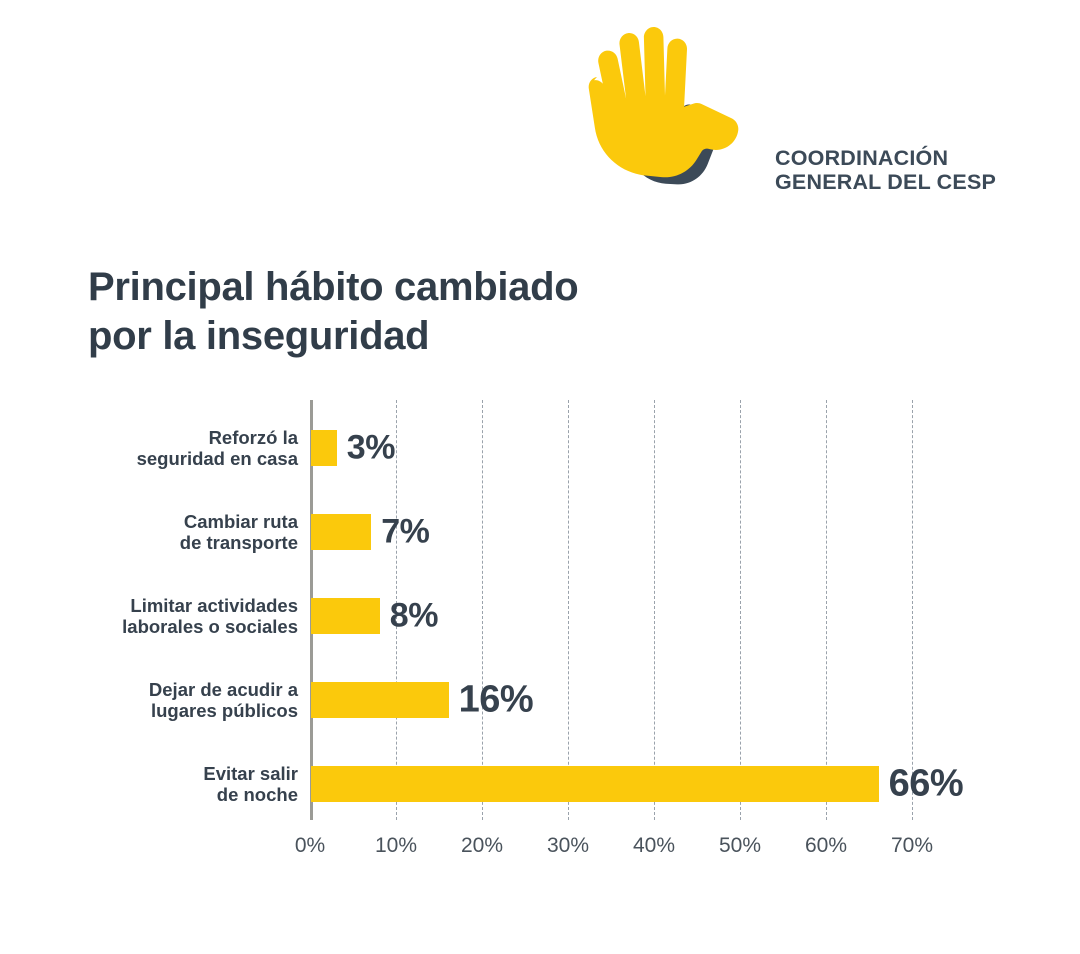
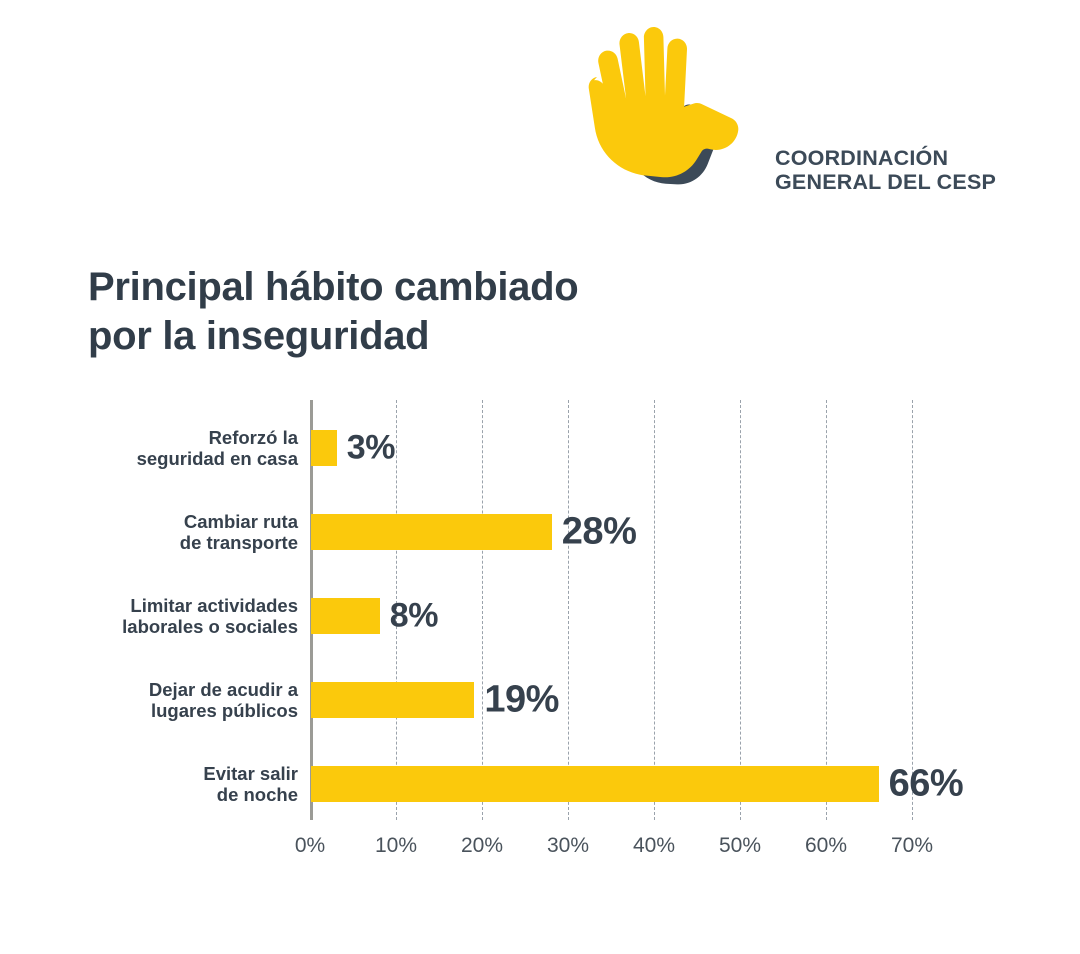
Cambiar ruta de transporte: 7% -> 28%
Dejar de acudir a lugares públicos: 16% -> 19%
